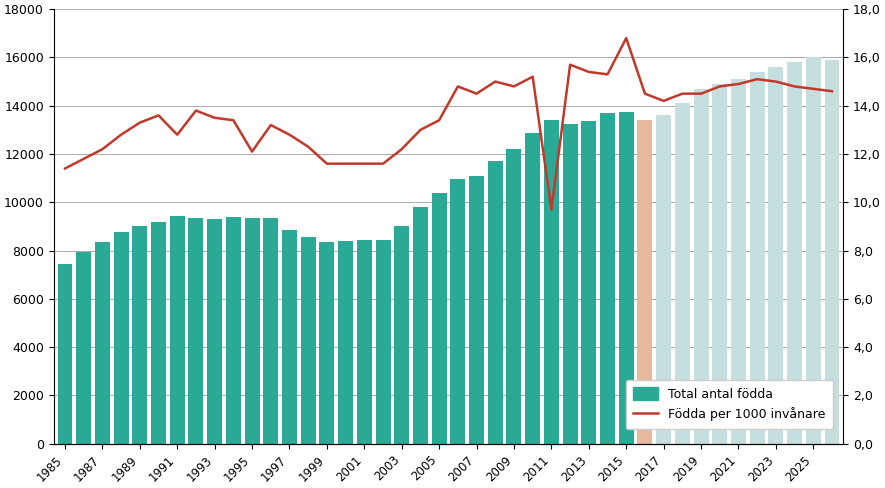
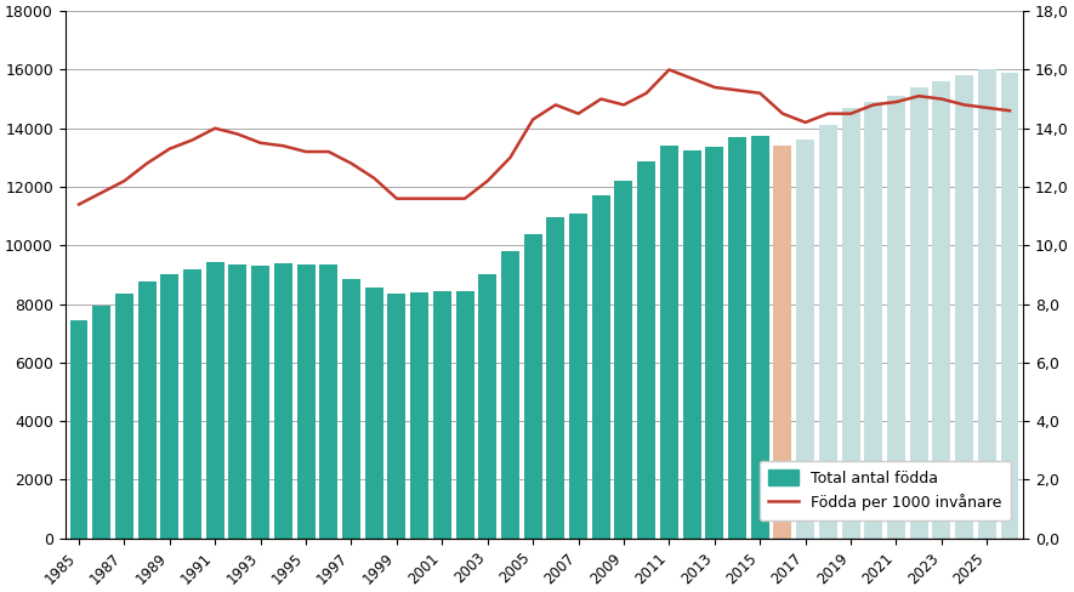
Födda per 1000 invånare/1991: 12,8 -> 14,0
Födda per 1000 invånare/1995: 12,1 -> 13,2
Födda per 1000 invånare/2005: 13,4 -> 14,3
Födda per 1000 invånare/2011: 9,7 -> 16,0
Födda per 1000 invånare/2015: 16,8 -> 15,2
